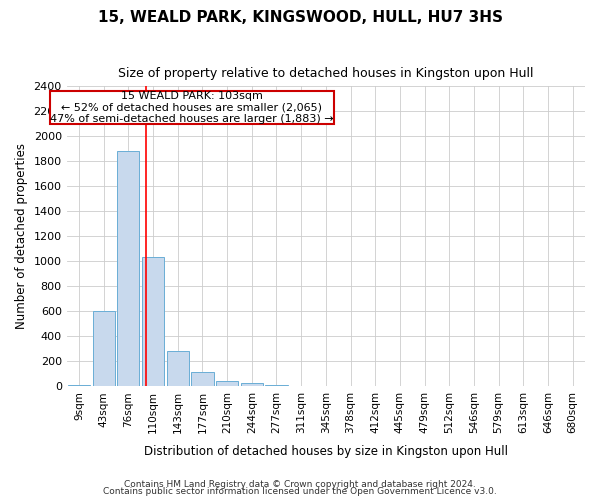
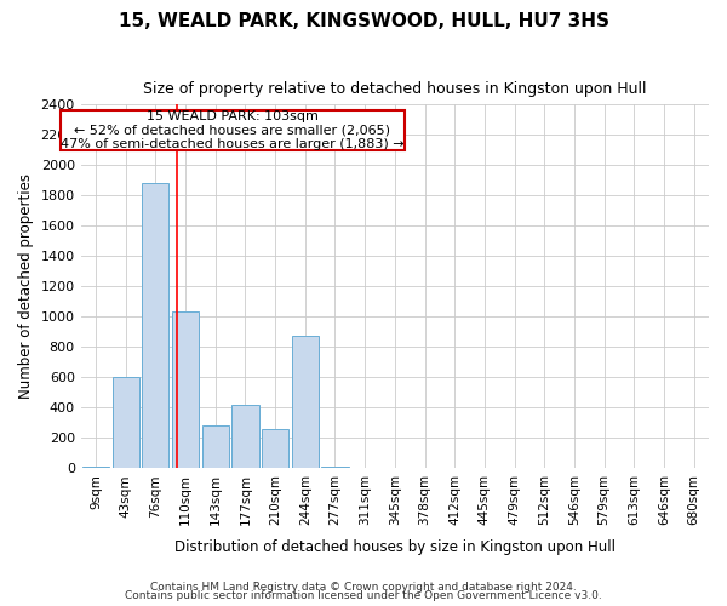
177sqm: 120 -> 420
210sqm: 40 -> 260
244sqm: 30 -> 870
